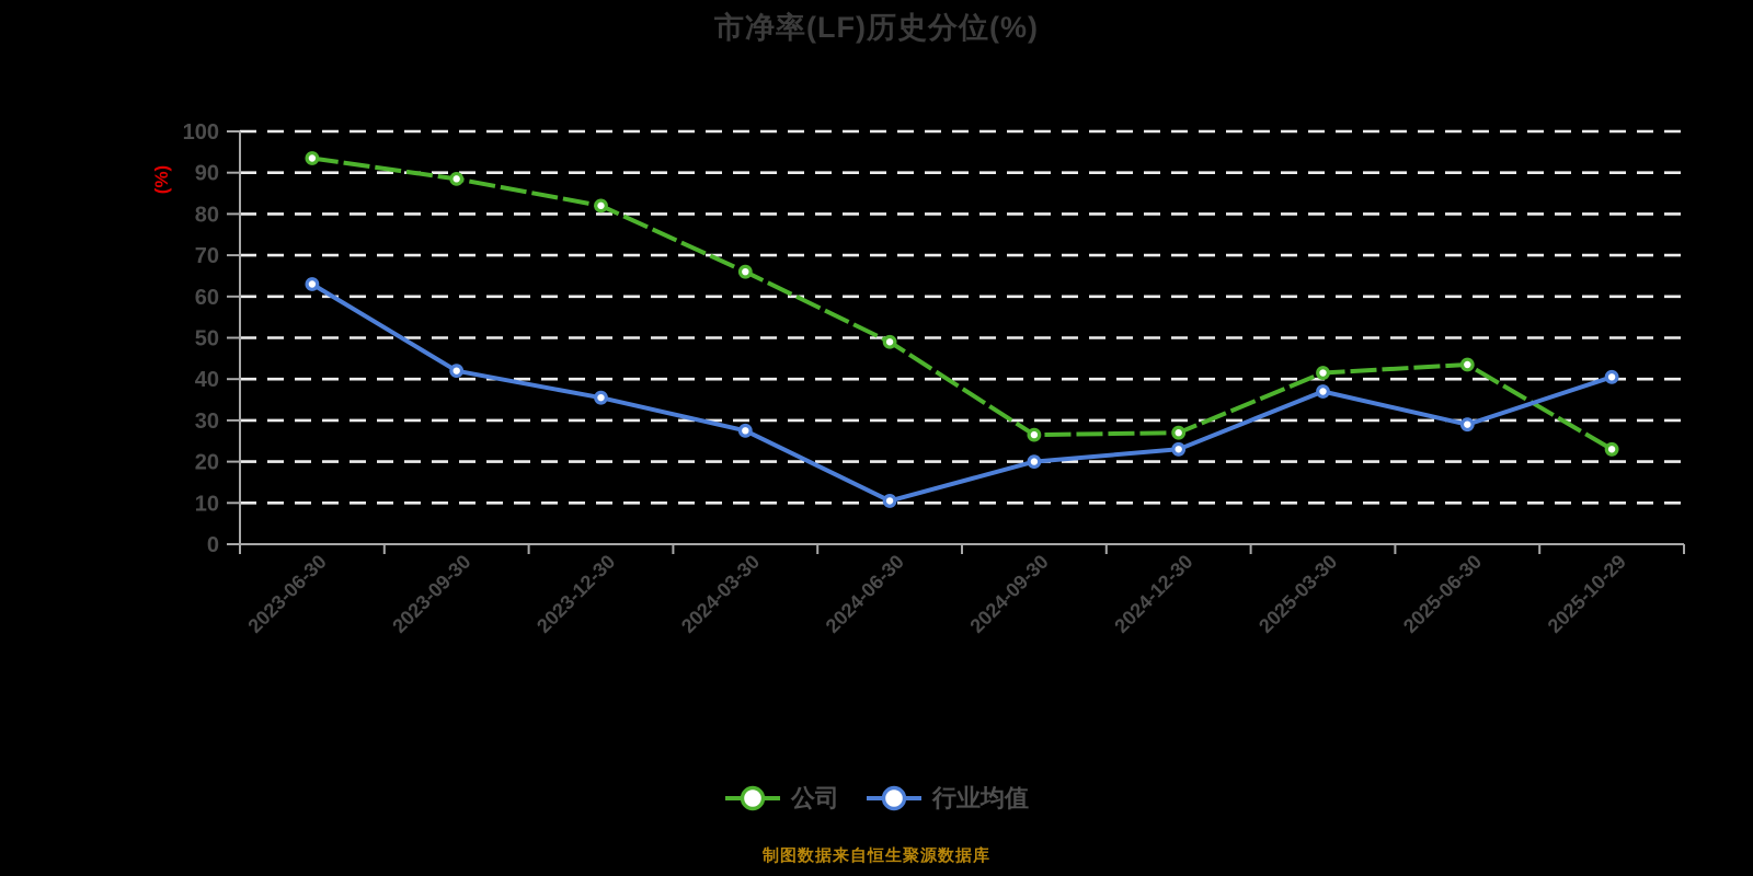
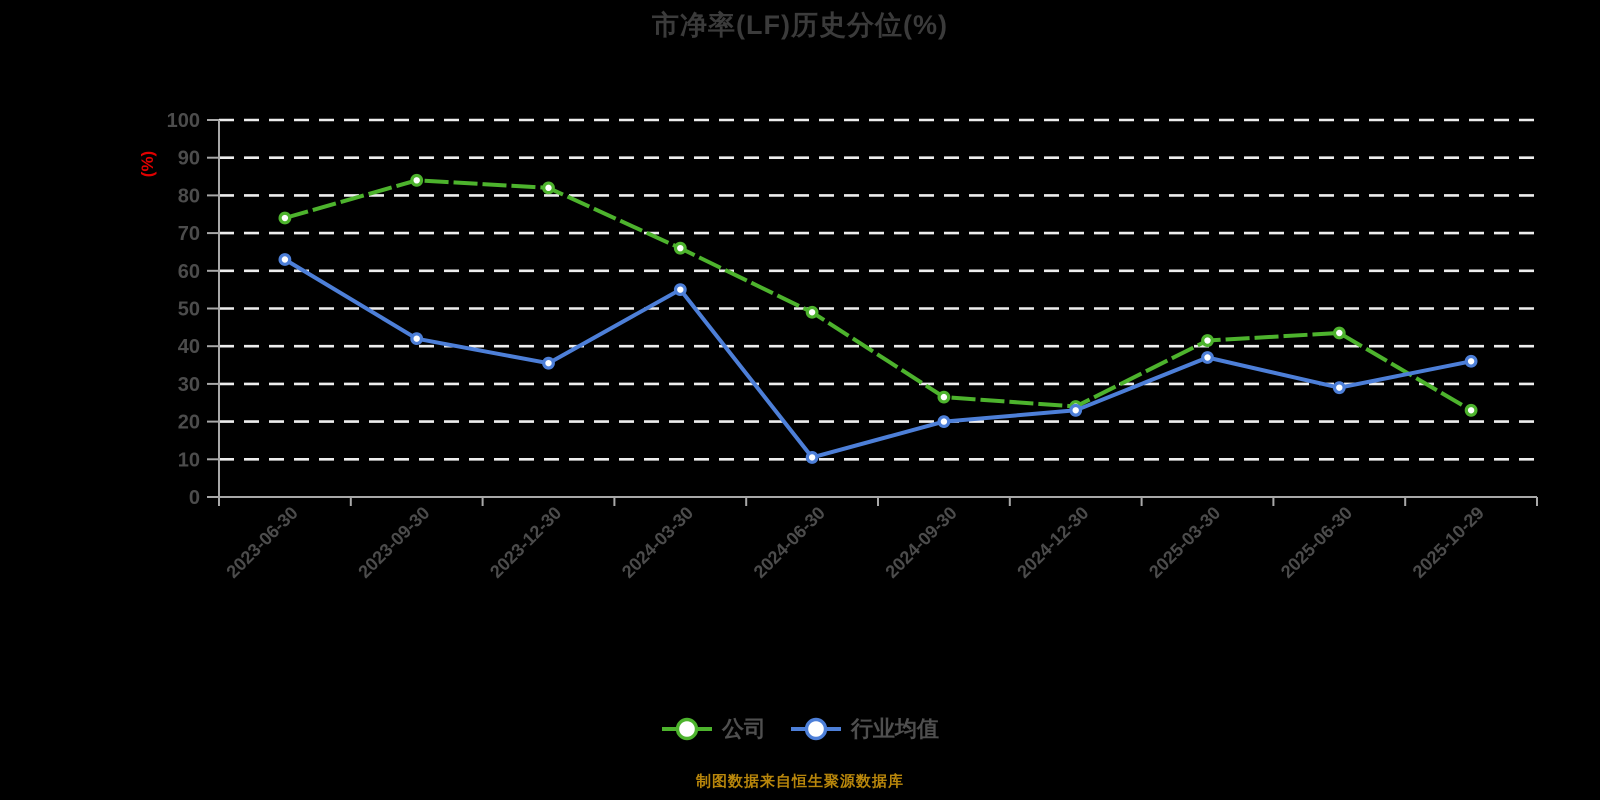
公司/2023-06-30: 94 -> 74
公司/2023-09-30: 88 -> 84
行业均值/2024-03-30: 28 -> 55
公司/2024-12-30: 27 -> 24
行业均值/2025-10-29: 40 -> 36
